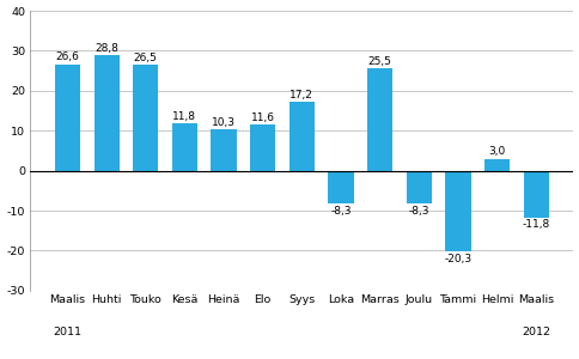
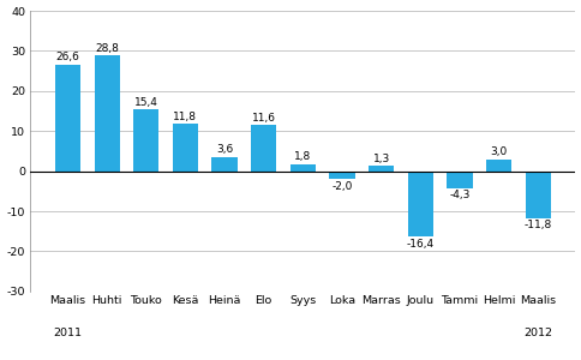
Touko: 26,5 -> 15,4
Heinä: 10,3 -> 3,6
Syys: 17,2 -> 1,8
Loka: -8,3 -> -2,0
Marras: 25,5 -> 1,3
Joulu: -8,3 -> -16,4
Tammi: -20,3 -> -4,3
